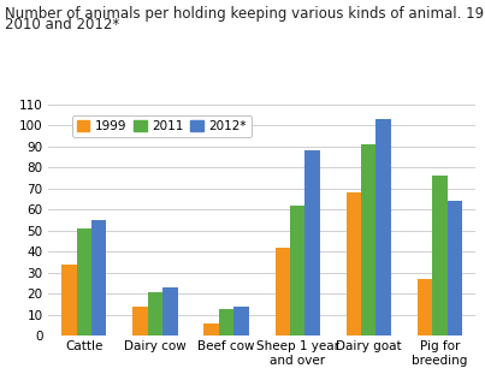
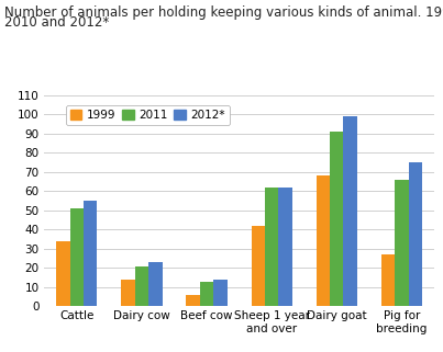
2012*/Sheep 1 year and over: 88 -> 62
2012*/Dairy goat: 103 -> 99
2011/Pig for breeding: 76 -> 66
2012*/Pig for breeding: 64 -> 75
